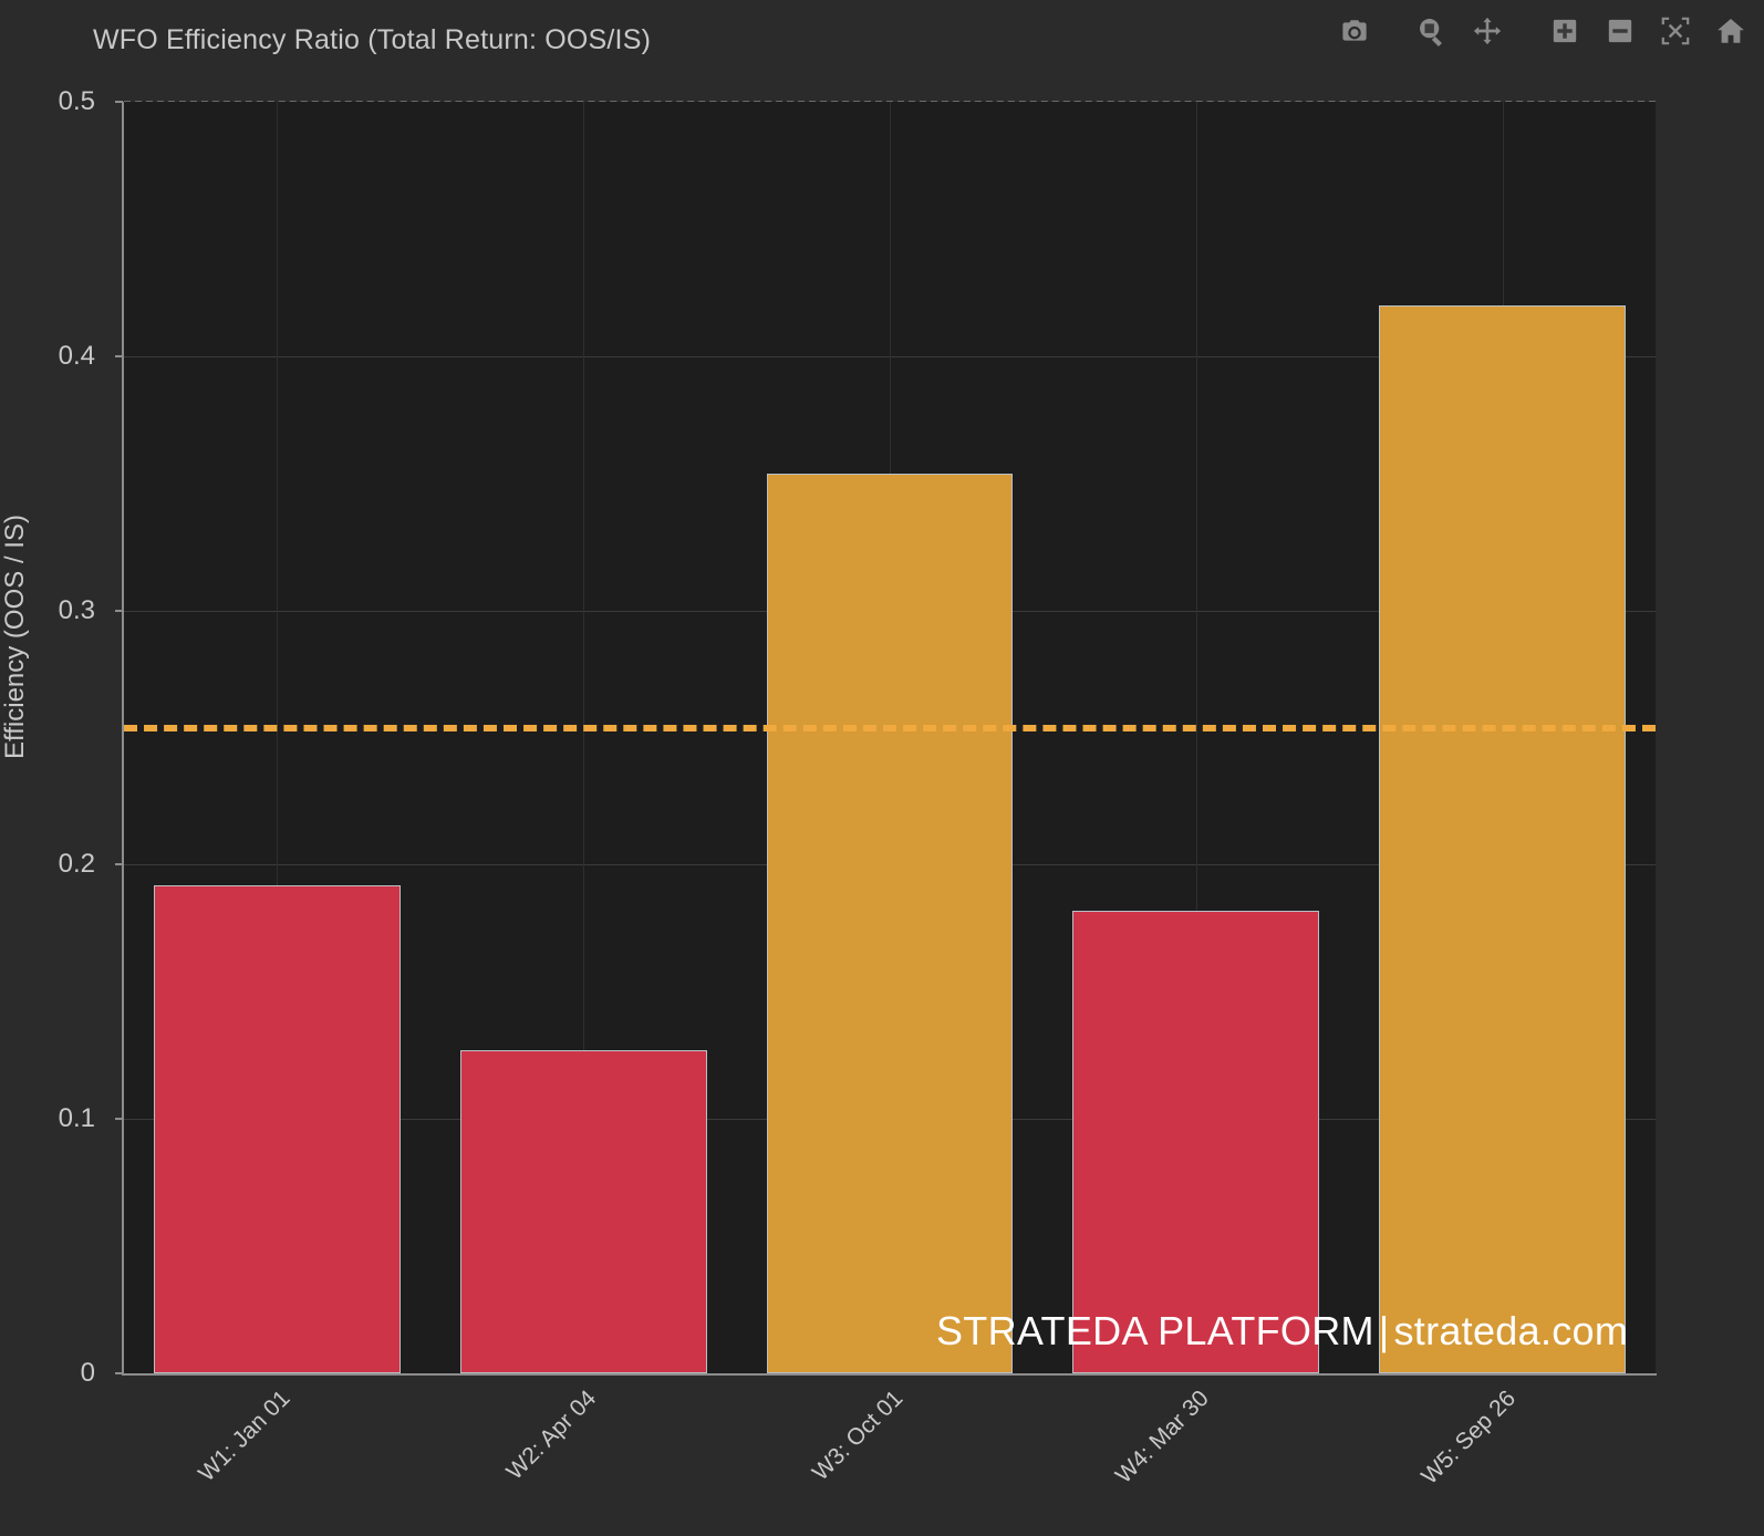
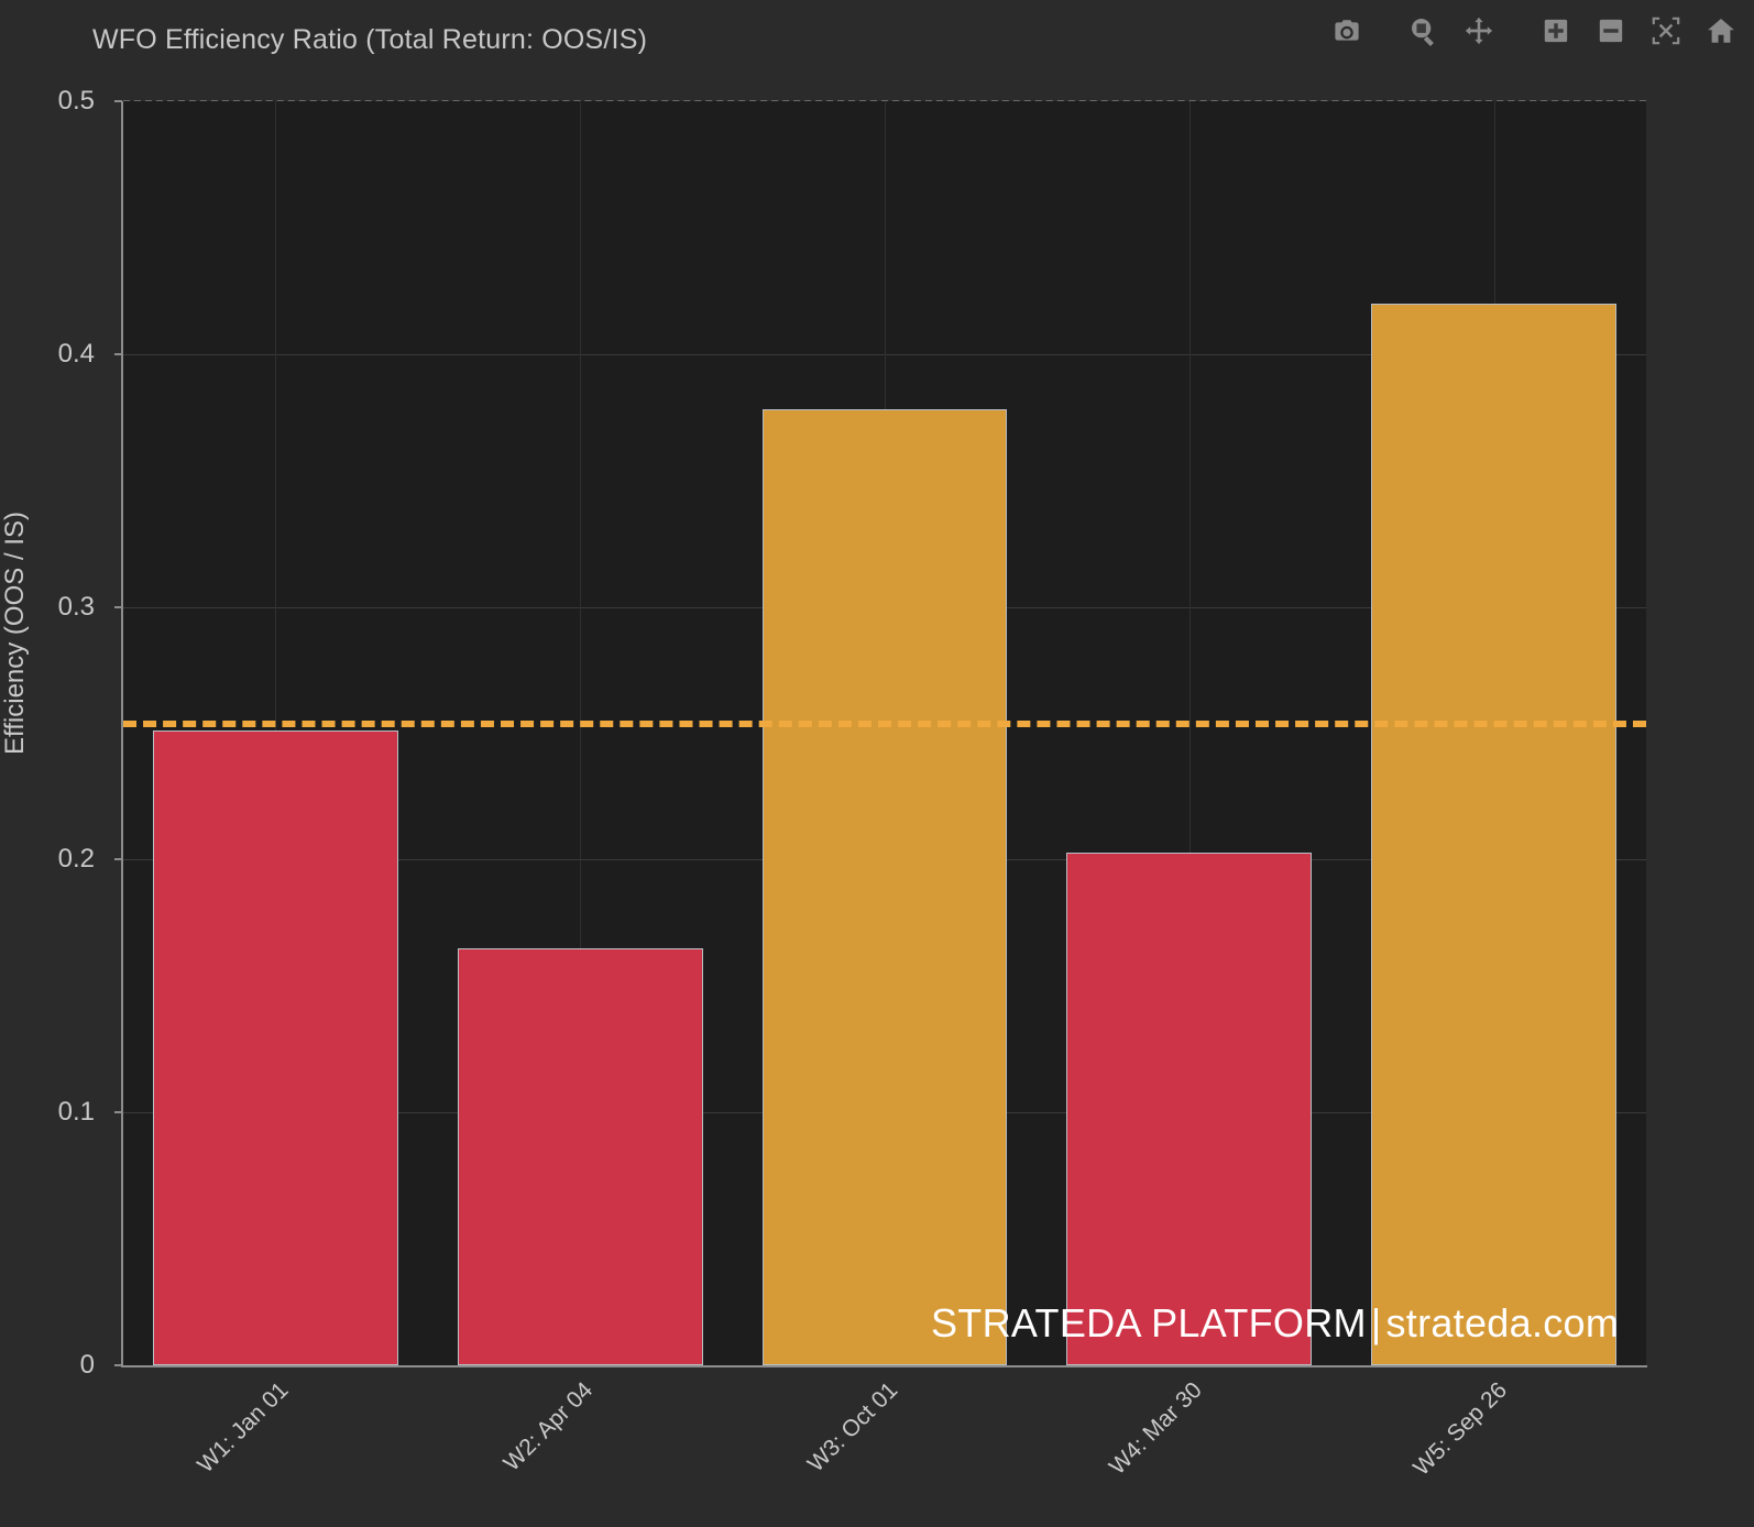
W1: Jan 01: 0.192 -> 0.251
W2: Apr 04: 0.127 -> 0.165
W3: Oct 01: 0.354 -> 0.378
W4: Mar 30: 0.182 -> 0.203
